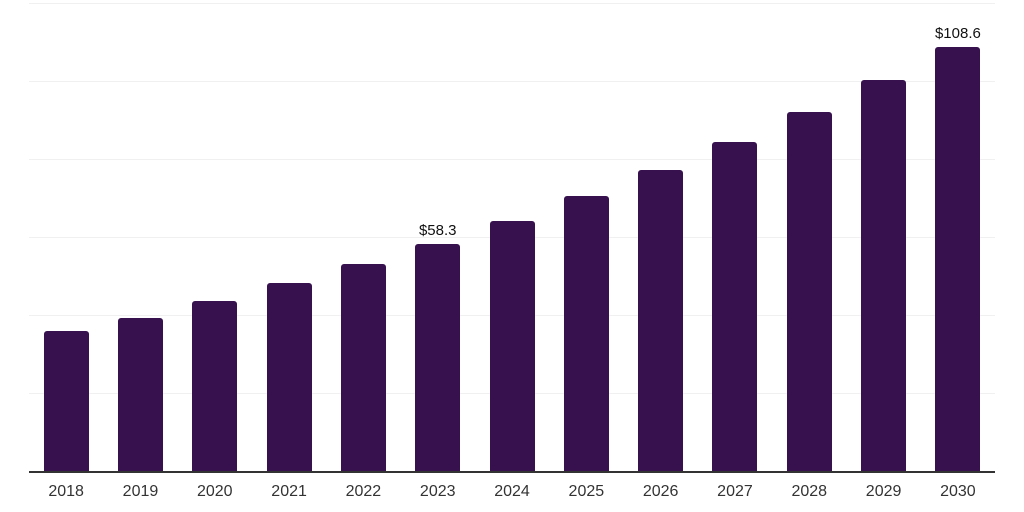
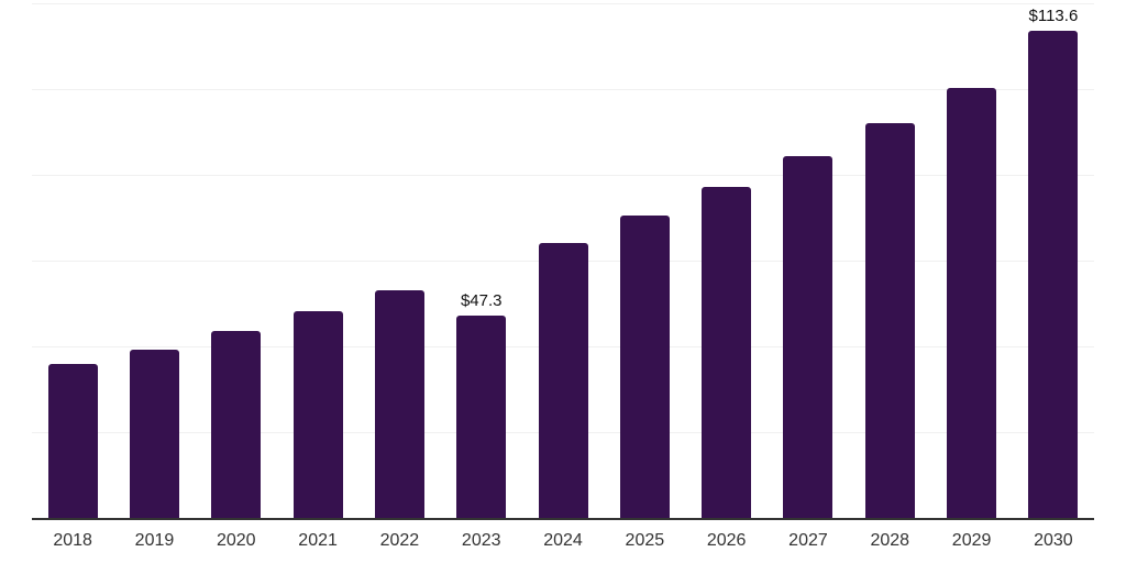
2023: $58.3 -> $47.3
2030: $108.6 -> $113.6
